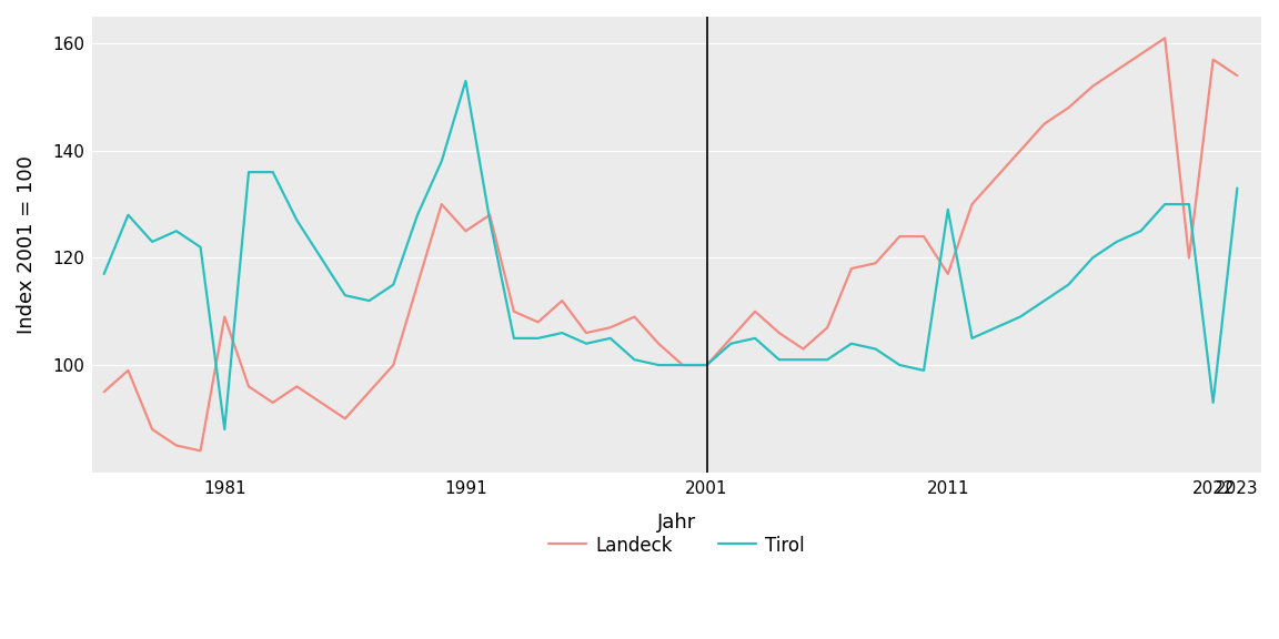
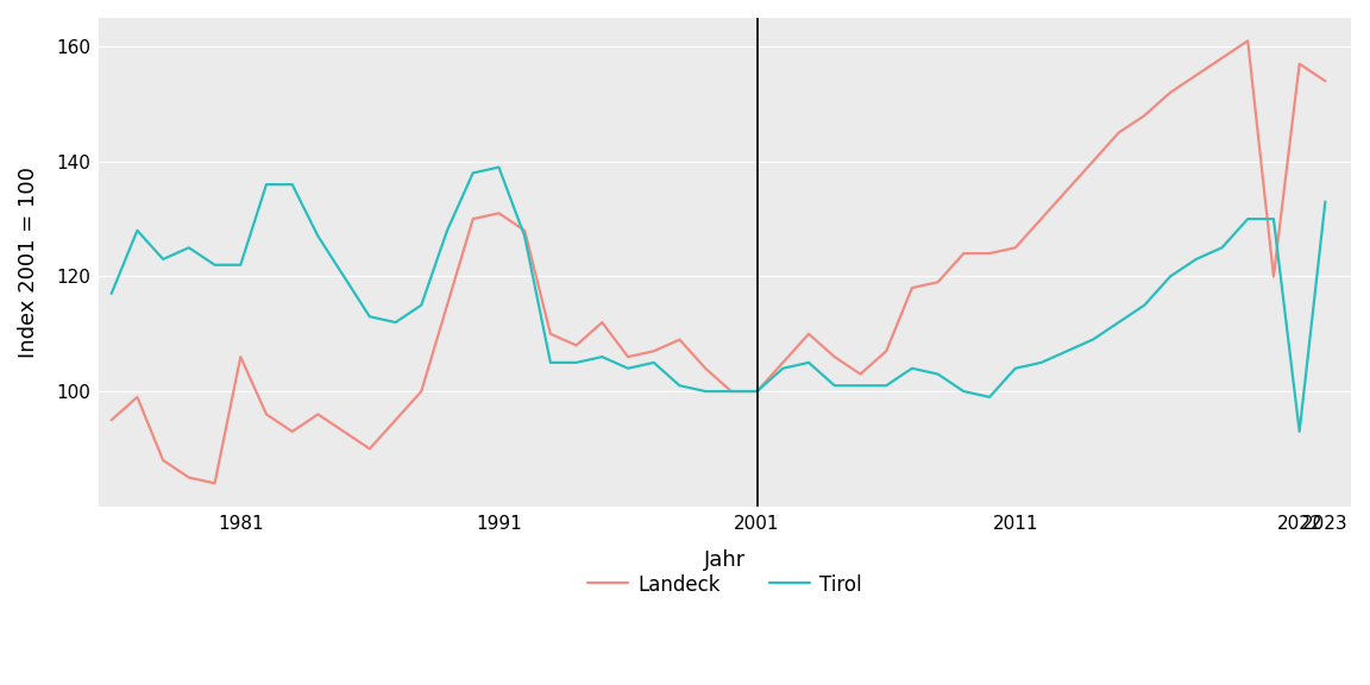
Landeck/1981: 109 -> 106
Tirol/1981: 88 -> 122
Landeck/1991: 125 -> 131
Tirol/1991: 153 -> 139
Landeck/2011: 117 -> 125
Tirol/2011: 129 -> 104
